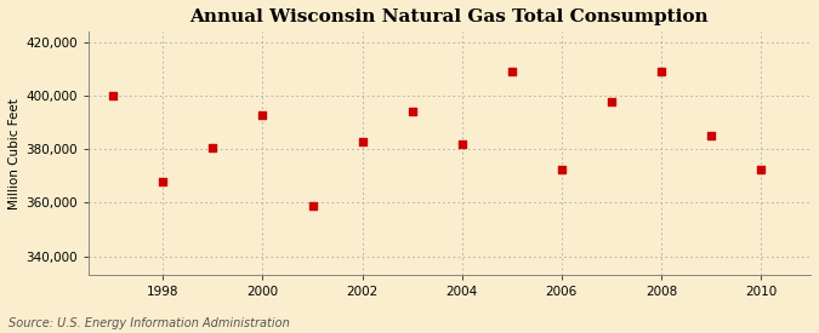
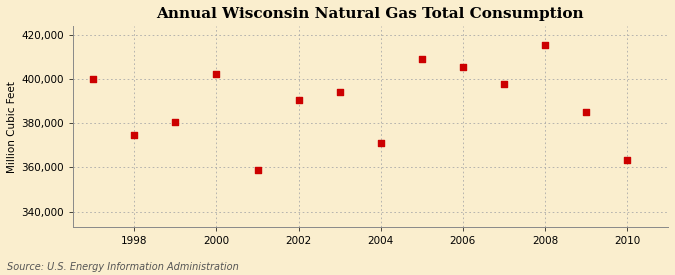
1998: 368,000 -> 374,500
2000: 393,000 -> 402,500
2002: 383,000 -> 390,500
2004: 382,000 -> 371,000
2006: 372,500 -> 405,500
2008: 409,000 -> 415,500
2010: 372,500 -> 363,500
